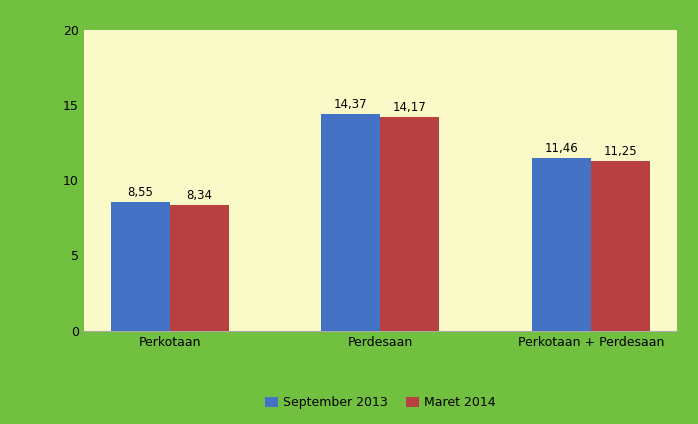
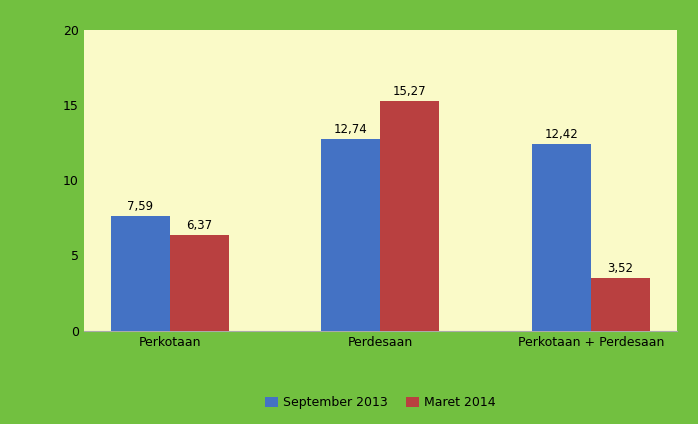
September 2013/Perkotaan: 8,55 -> 7,59
Maret 2014/Perkotaan: 8,34 -> 6,37
September 2013/Perdesaan: 14,37 -> 12,74
Maret 2014/Perdesaan: 14,17 -> 15,27
September 2013/Perkotaan + Perdesaan: 11,46 -> 12,42
Maret 2014/Perkotaan + Perdesaan: 11,25 -> 3,52
